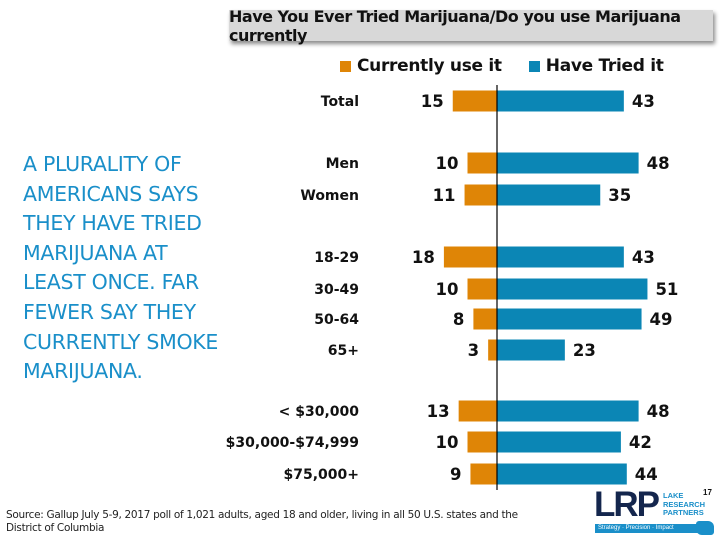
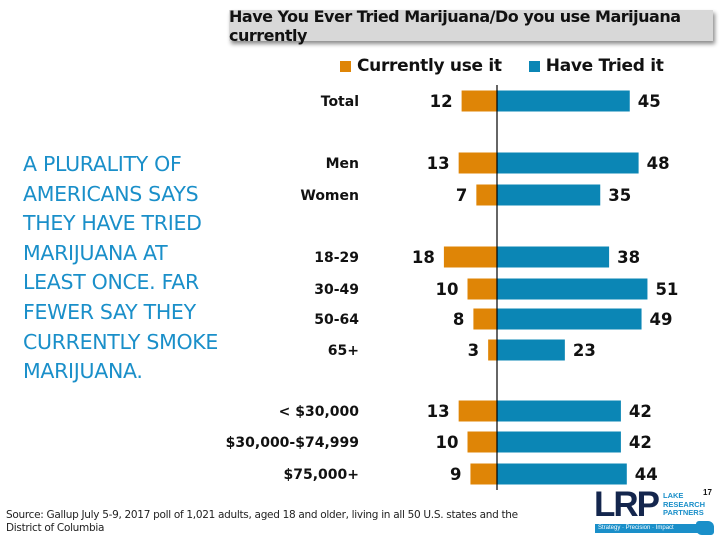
Currently use it/Total: 15 -> 12
Have Tried it/Total: 43 -> 45
Currently use it/Men: 10 -> 13
Currently use it/Women: 11 -> 7
Have Tried it/18-29: 43 -> 38
Have Tried it/< $30,000: 48 -> 42
